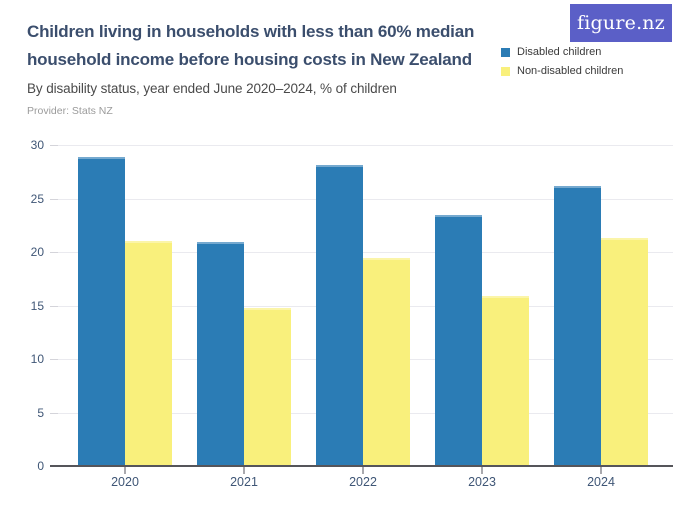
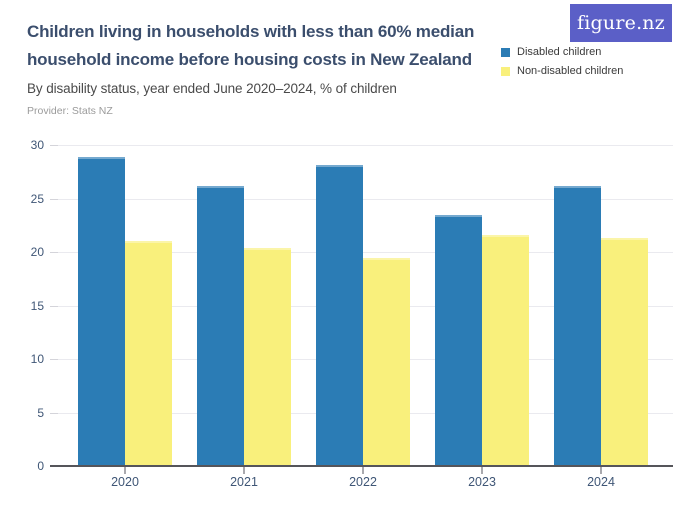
Disabled children/2021: 20.9 -> 26.2
Non-disabled children/2021: 14.8 -> 20.4
Non-disabled children/2023: 15.9 -> 21.6
